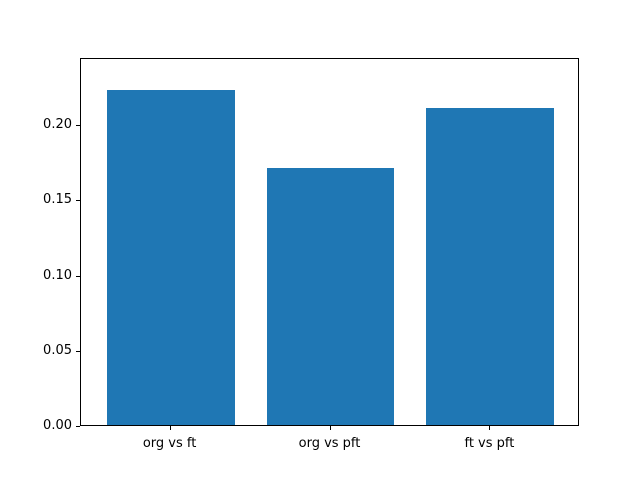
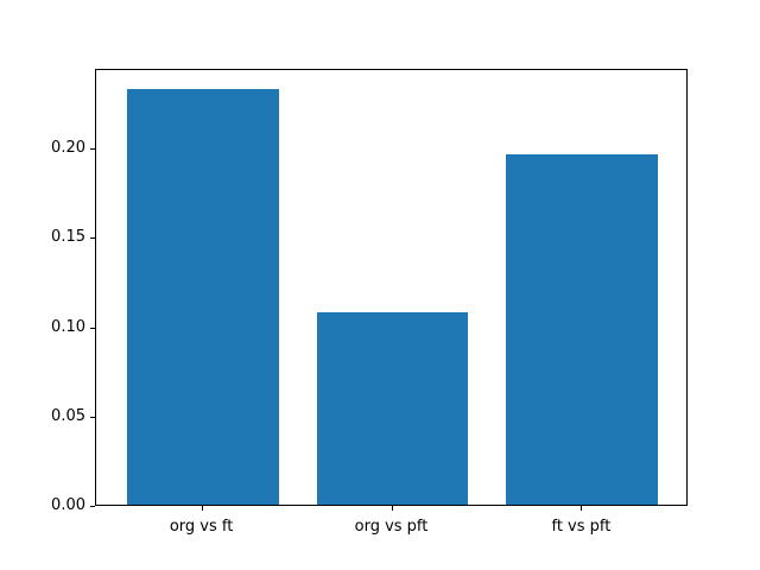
org vs ft: 0.223 -> 0.233
org vs pft: 0.171 -> 0.108
ft vs pft: 0.211 -> 0.196
